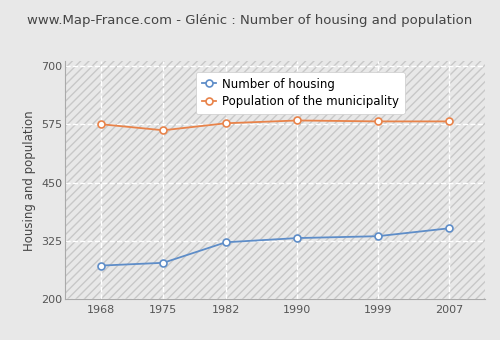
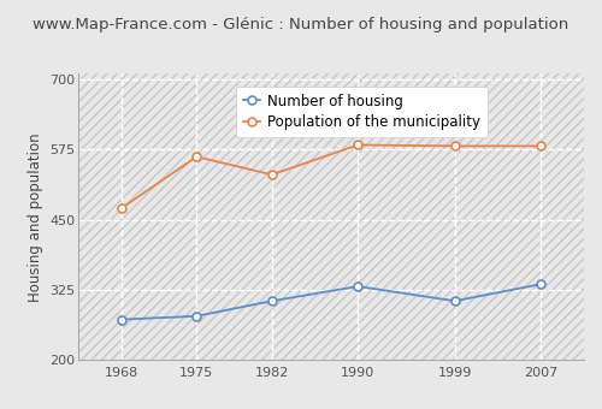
Population of the municipality/1968: 575 -> 470
Number of housing/1982: 322 -> 305
Population of the municipality/1982: 577 -> 530
Number of housing/1999: 335 -> 305
Number of housing/2007: 352 -> 335
